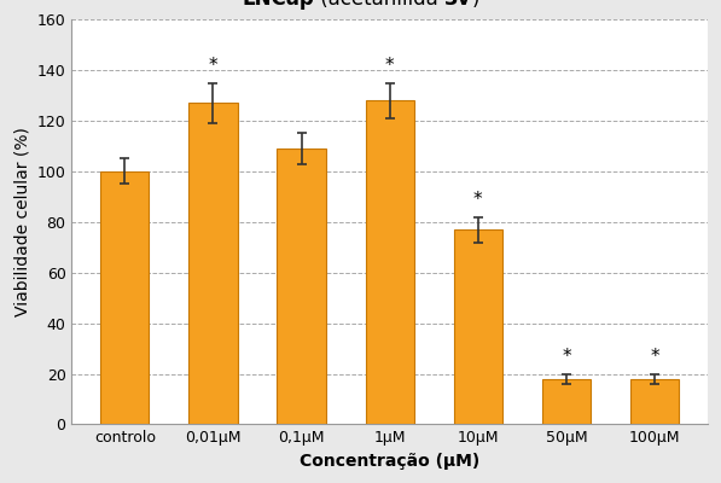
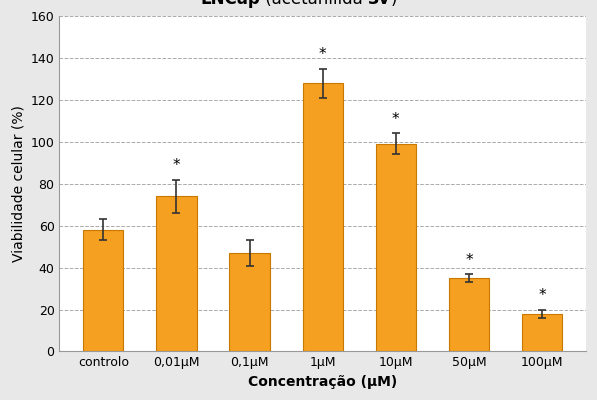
controlo: 100 -> 58
0,01μM: 127 -> 74
0,1μM: 109 -> 47
10μM: 77 -> 99
50μM: 18 -> 35
